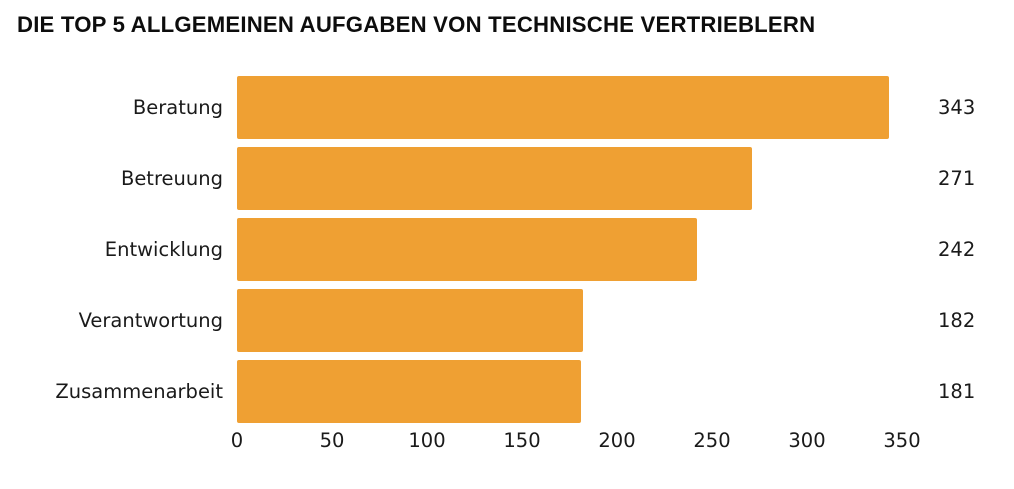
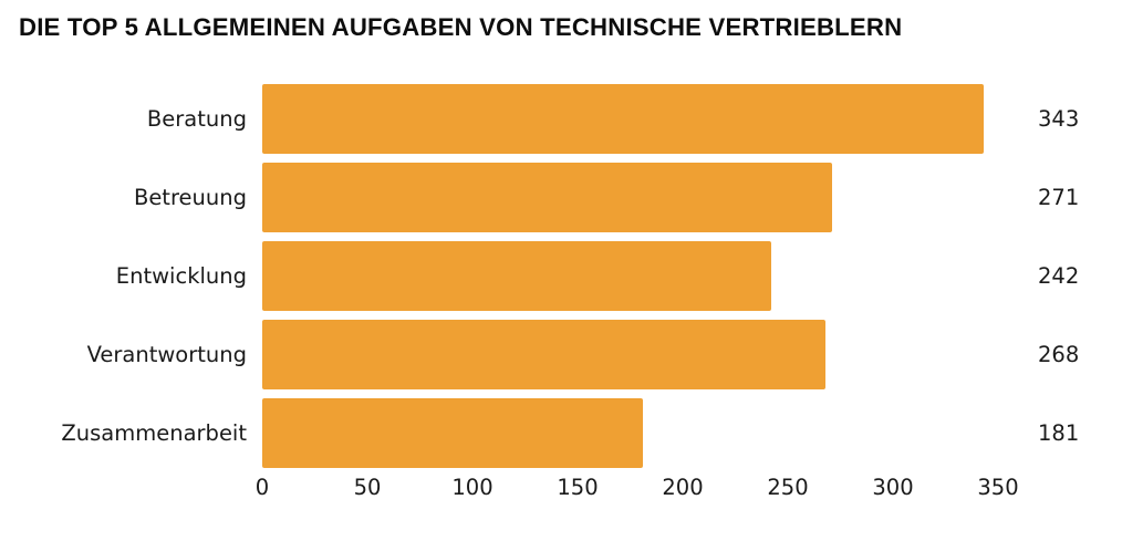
Verantwortung: 182 -> 268
